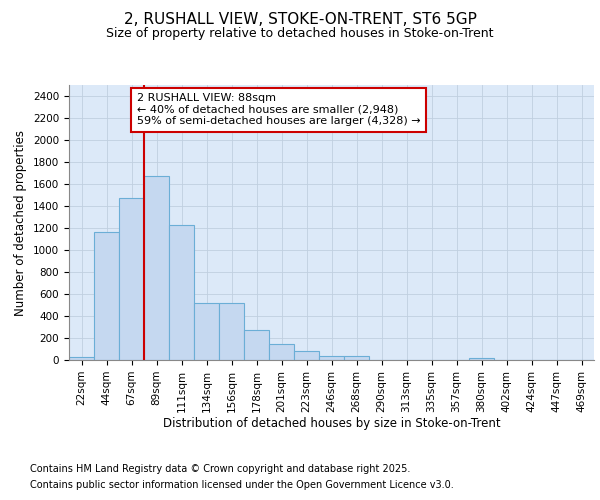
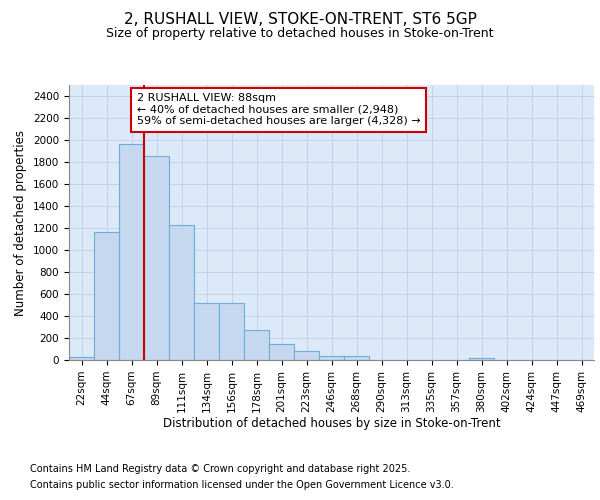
67sqm: 1470 -> 1960
89sqm: 1670 -> 1850
